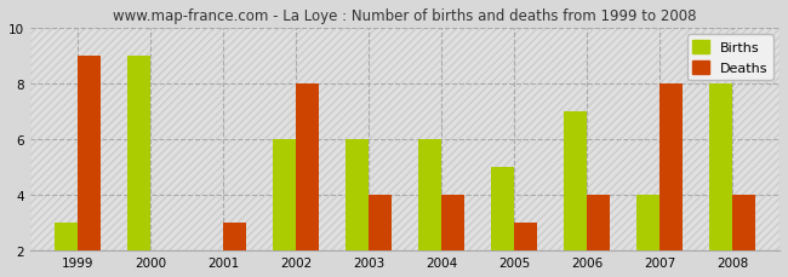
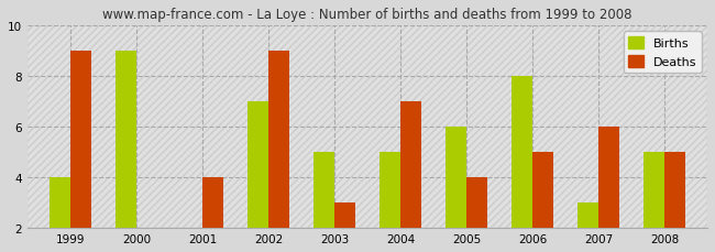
Births/1999: 3 -> 4
Deaths/2001: 3 -> 4
Births/2002: 6 -> 7
Deaths/2002: 8 -> 9
Births/2003: 6 -> 5
Deaths/2003: 4 -> 3
Births/2004: 6 -> 5
Deaths/2004: 4 -> 7
Births/2005: 5 -> 6
Deaths/2005: 3 -> 4
Births/2006: 7 -> 8
Deaths/2006: 4 -> 5
Births/2007: 4 -> 3
Deaths/2007: 8 -> 6
Births/2008: 8 -> 5
Deaths/2008: 4 -> 5
